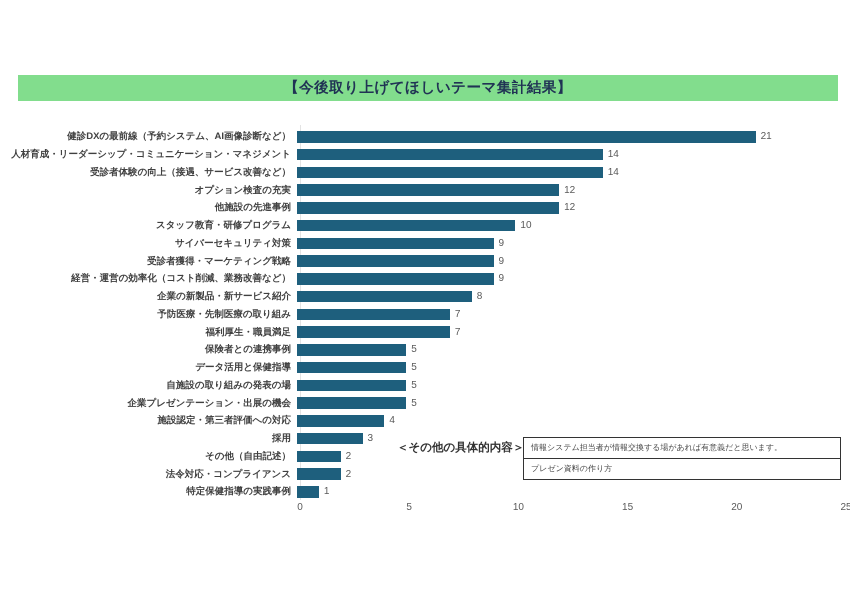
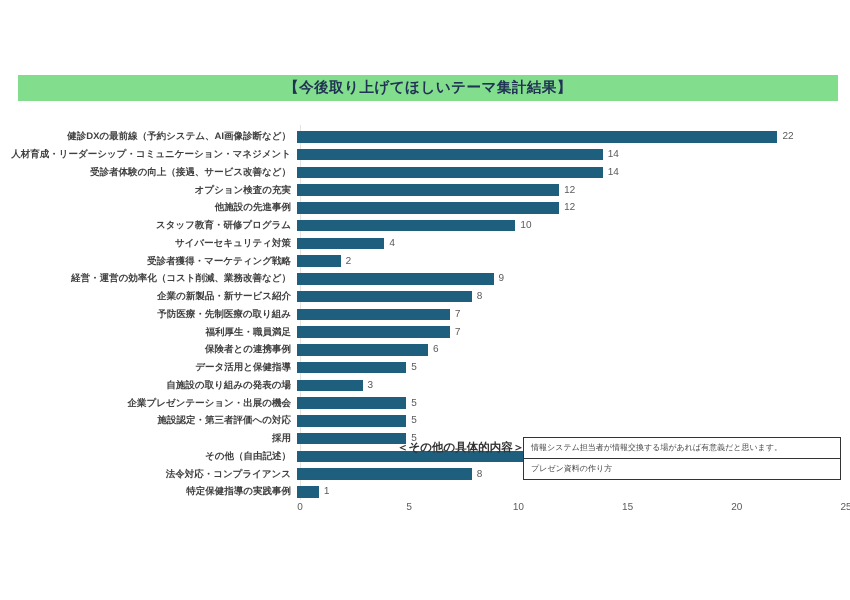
健診DXの最前線（予約システム、AI画像診断など）: 21 -> 22
サイバーセキュリティ対策: 9 -> 4
受診者獲得・マーケティング戦略: 9 -> 2
保険者との連携事例: 5 -> 6
自施設の取り組みの発表の場: 5 -> 3
施設認定・第三者評価への対応: 4 -> 5
採用: 3 -> 5
その他（自由記述）: 2 -> 12
法令対応・コンプライアンス: 2 -> 8
